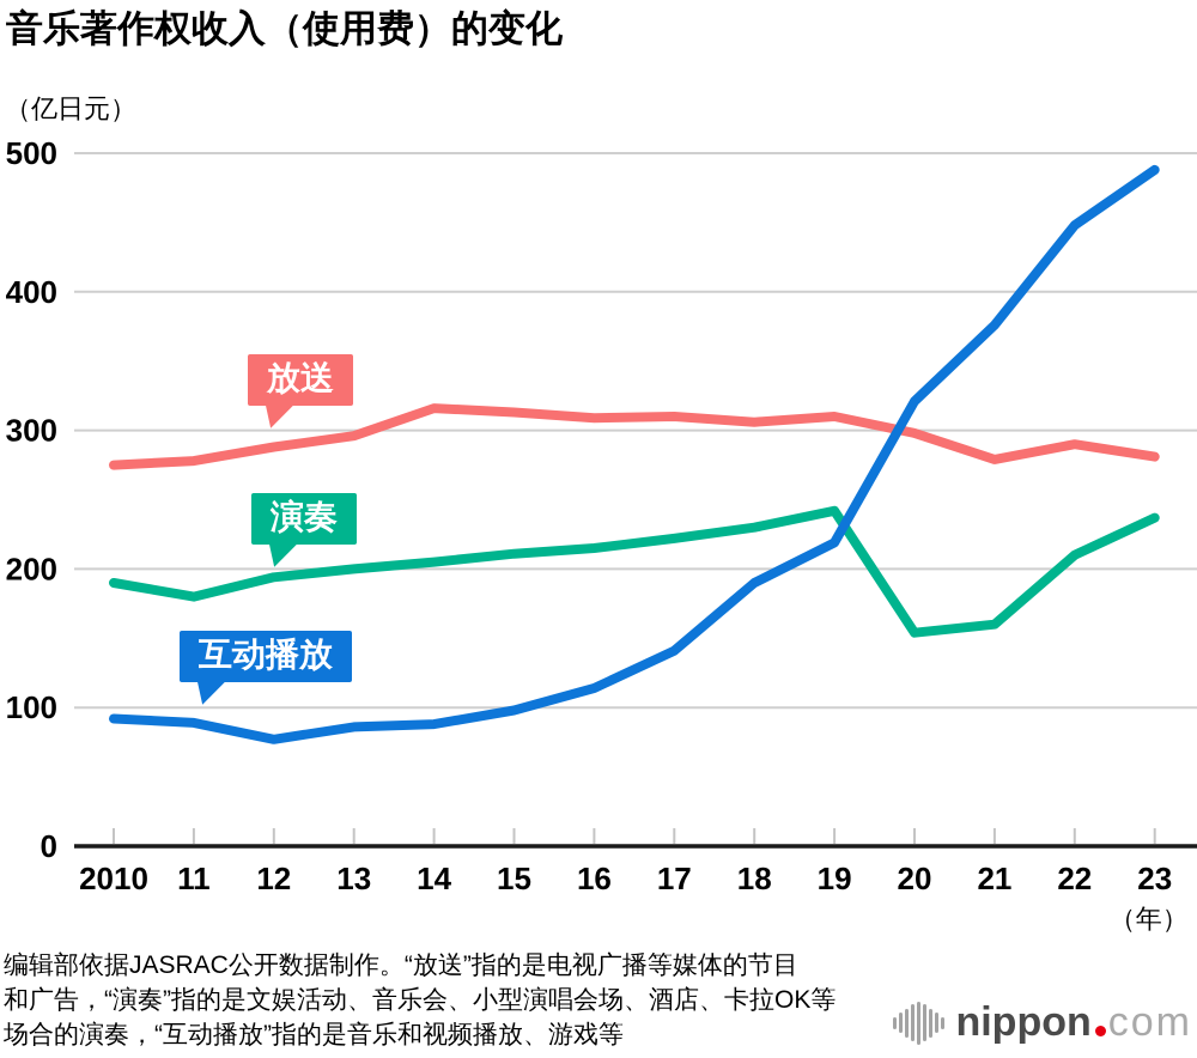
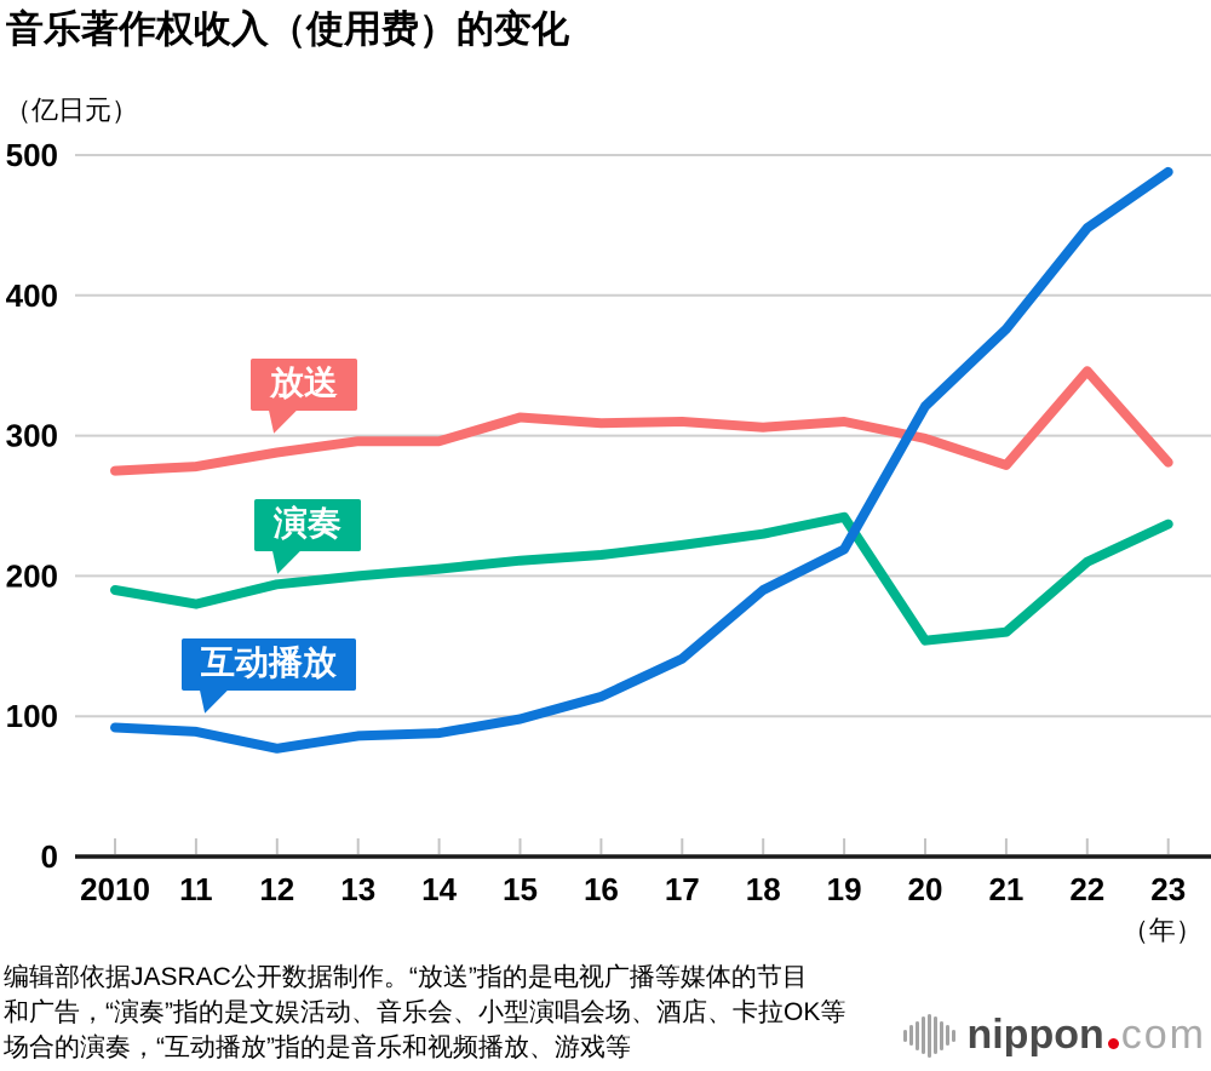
放送/14: 316 -> 296
放送/22: 290 -> 346
